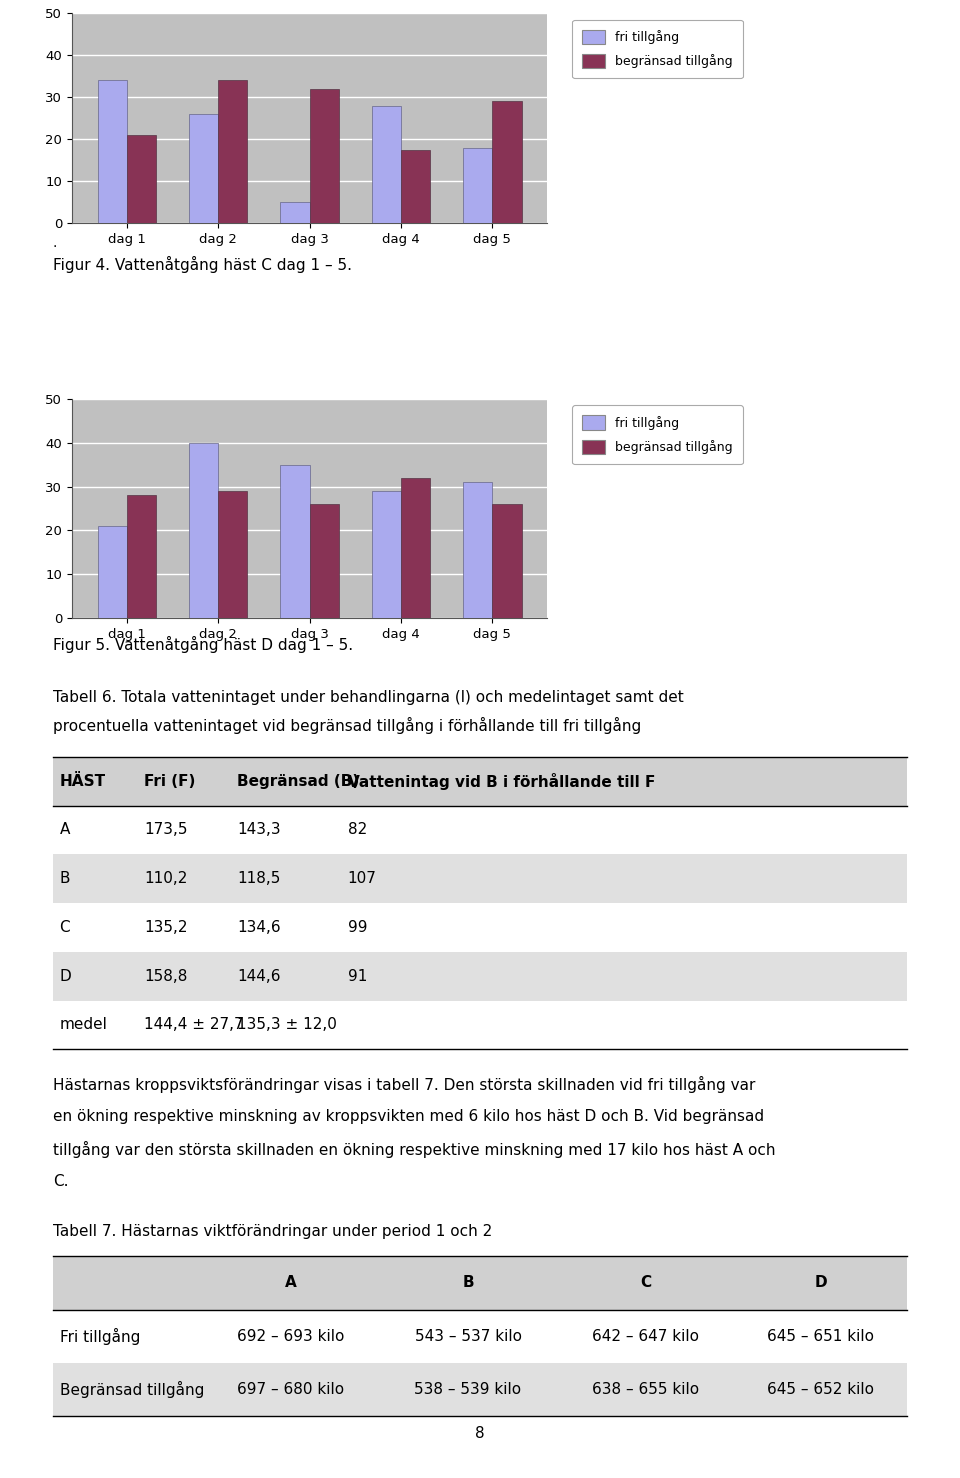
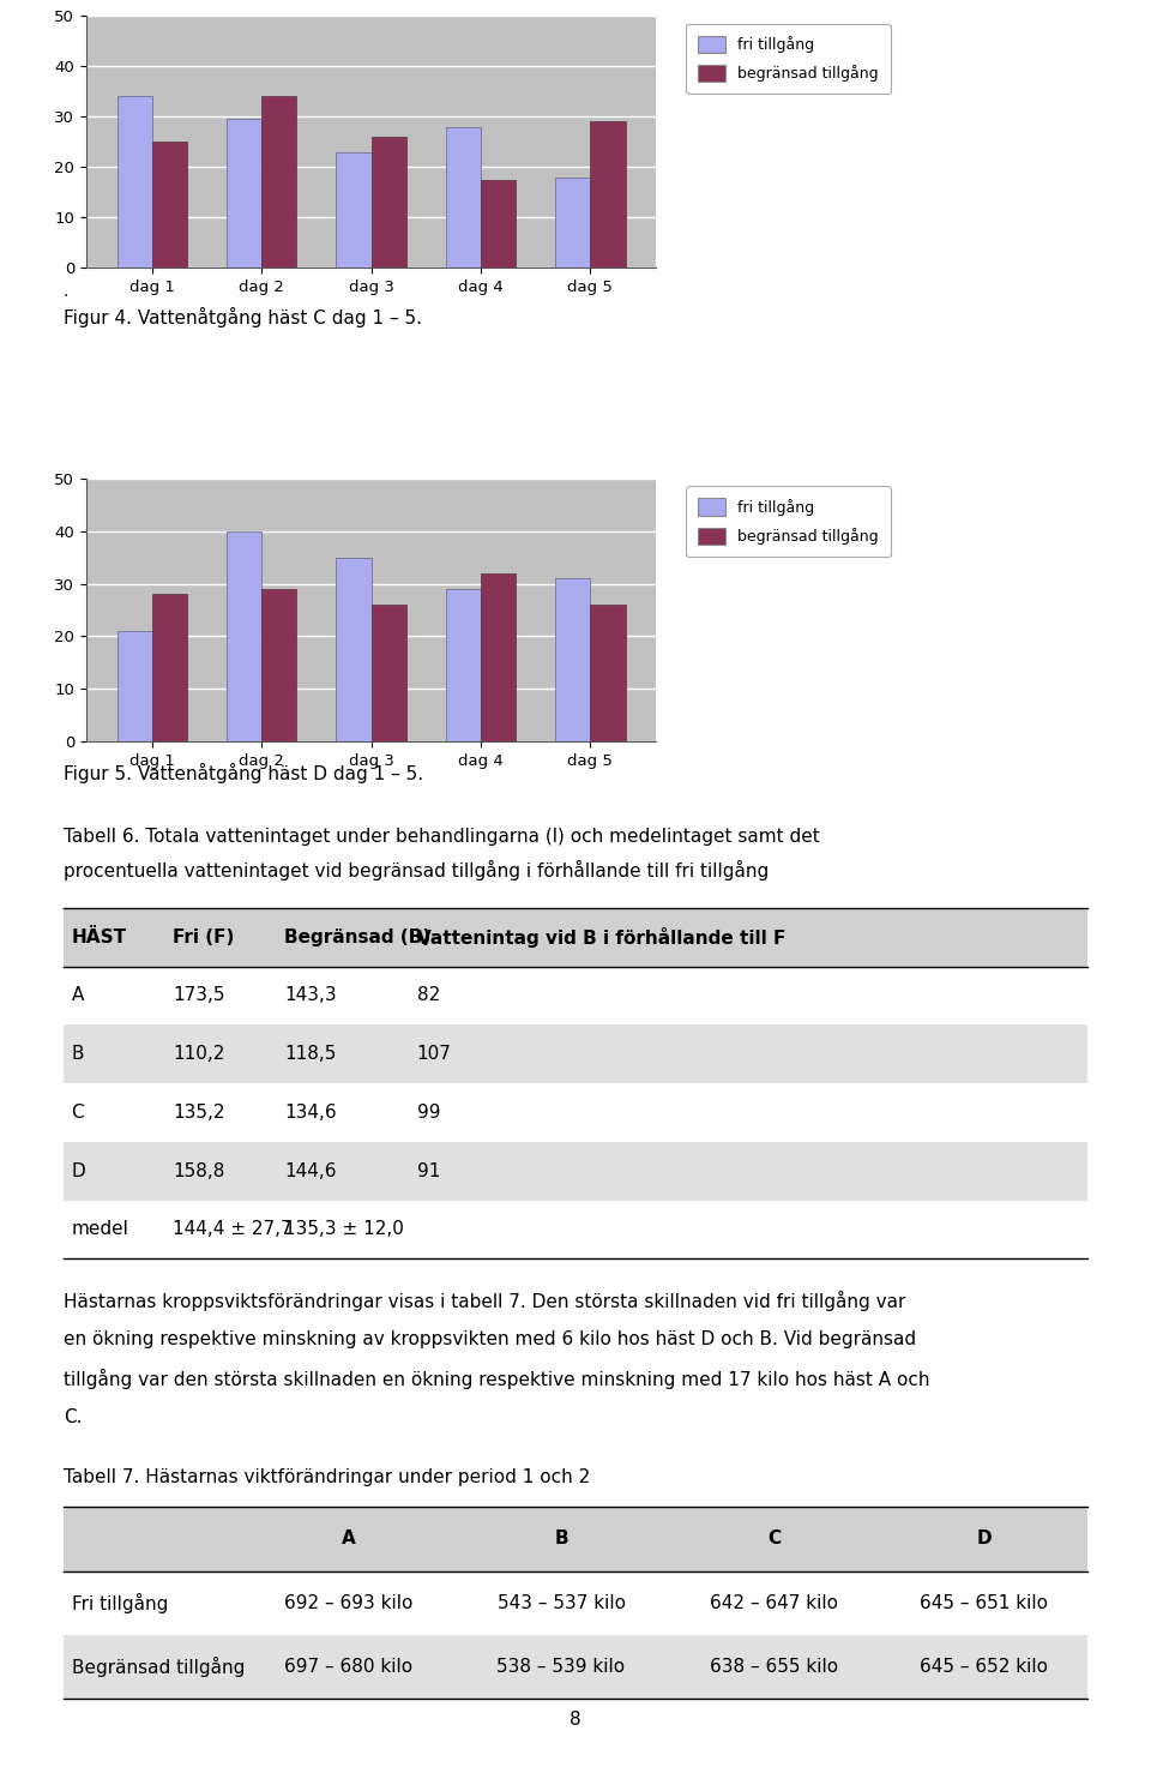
begränsad tillgång/dag 1: 21.0 -> 25.0
fri tillgång/dag 2: 26.0 -> 29.5
fri tillgång/dag 3: 5.0 -> 23.0
begränsad tillgång/dag 3: 32.0 -> 26.0
